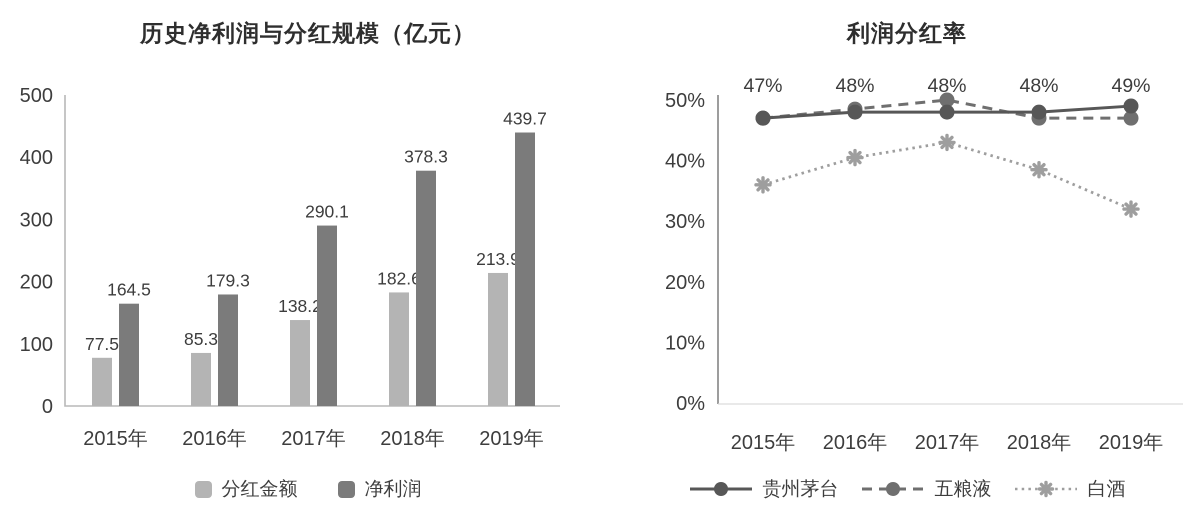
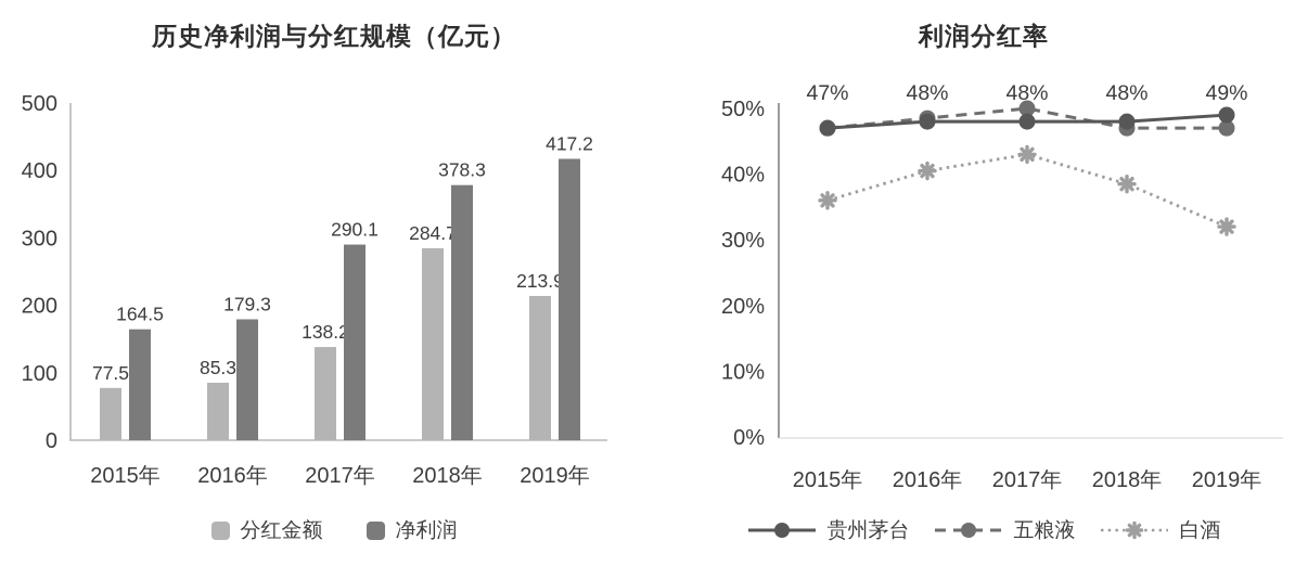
历史净利润与分红规模（亿元）/分红金额/2018年: 182.6 -> 284.7
历史净利润与分红规模（亿元）/净利润/2019年: 439.7 -> 417.2
